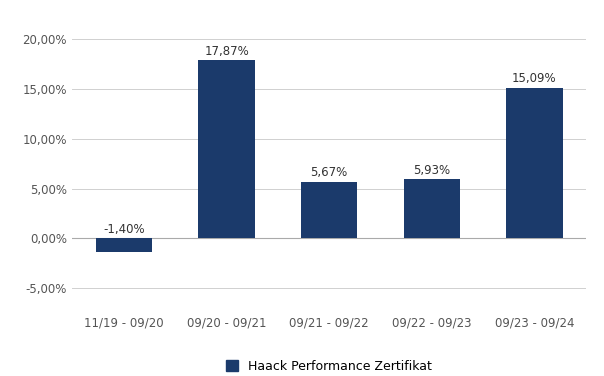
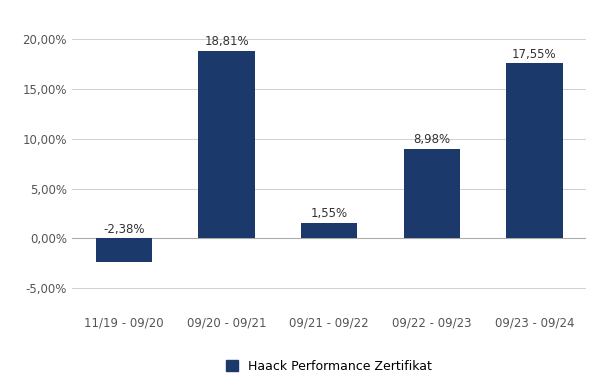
11/19 - 09/20: -1,40% -> -2,38%
09/20 - 09/21: 17,87% -> 18,81%
09/21 - 09/22: 5,67% -> 1,55%
09/22 - 09/23: 5,93% -> 8,98%
09/23 - 09/24: 15,09% -> 17,55%
